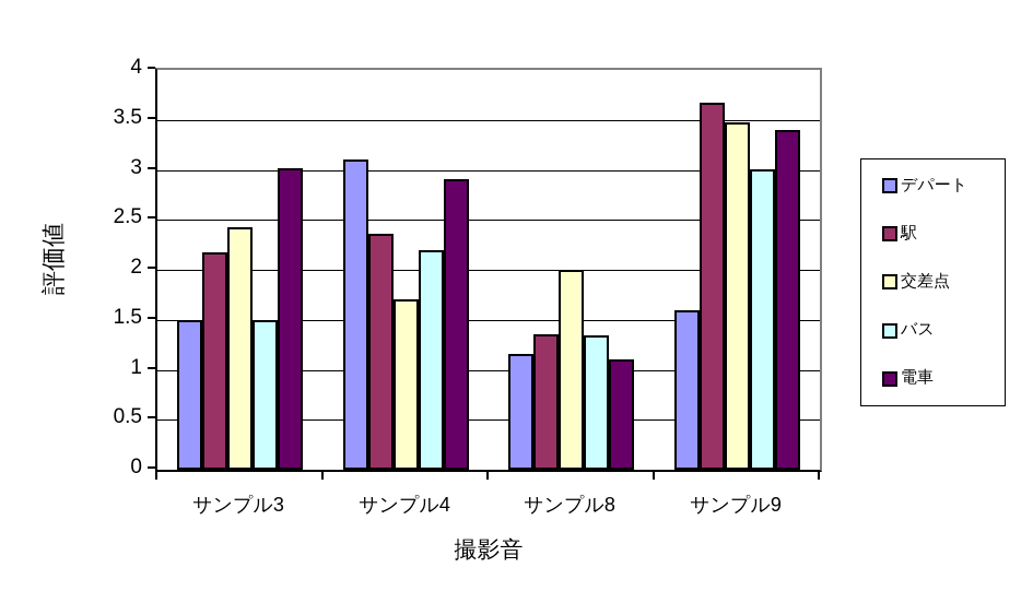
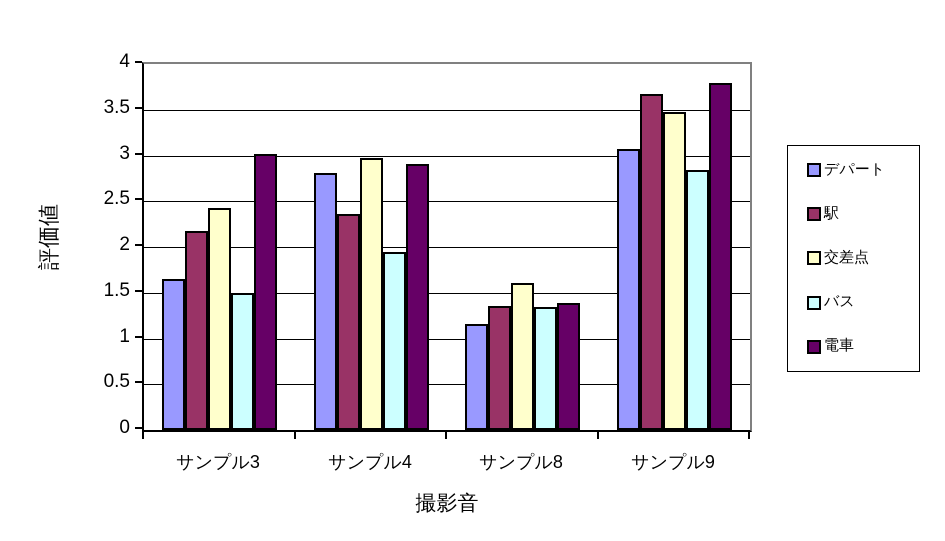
デパート/サンプル3: 1.5 -> 1.6
デパート/サンプル4: 3.1 -> 2.8
交差点/サンプル4: 1.7 -> 3.0
バス/サンプル4: 2.2 -> 1.9
交差点/サンプル8: 2.0 -> 1.6
電車/サンプル8: 1.1 -> 1.4
デパート/サンプル9: 1.6 -> 3.1
バス/サンプル9: 3.0 -> 2.8
電車/サンプル9: 3.4 -> 3.8
